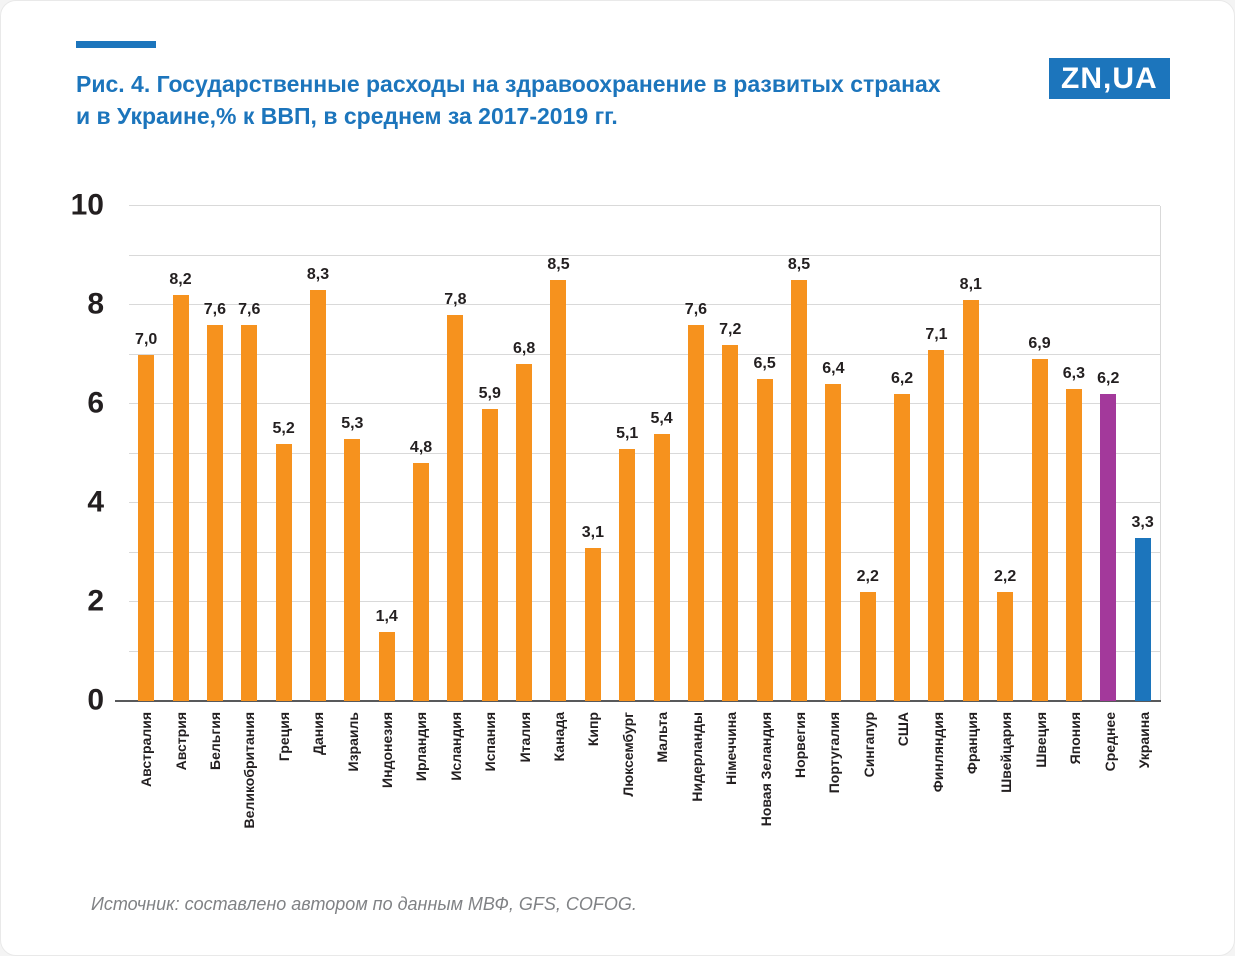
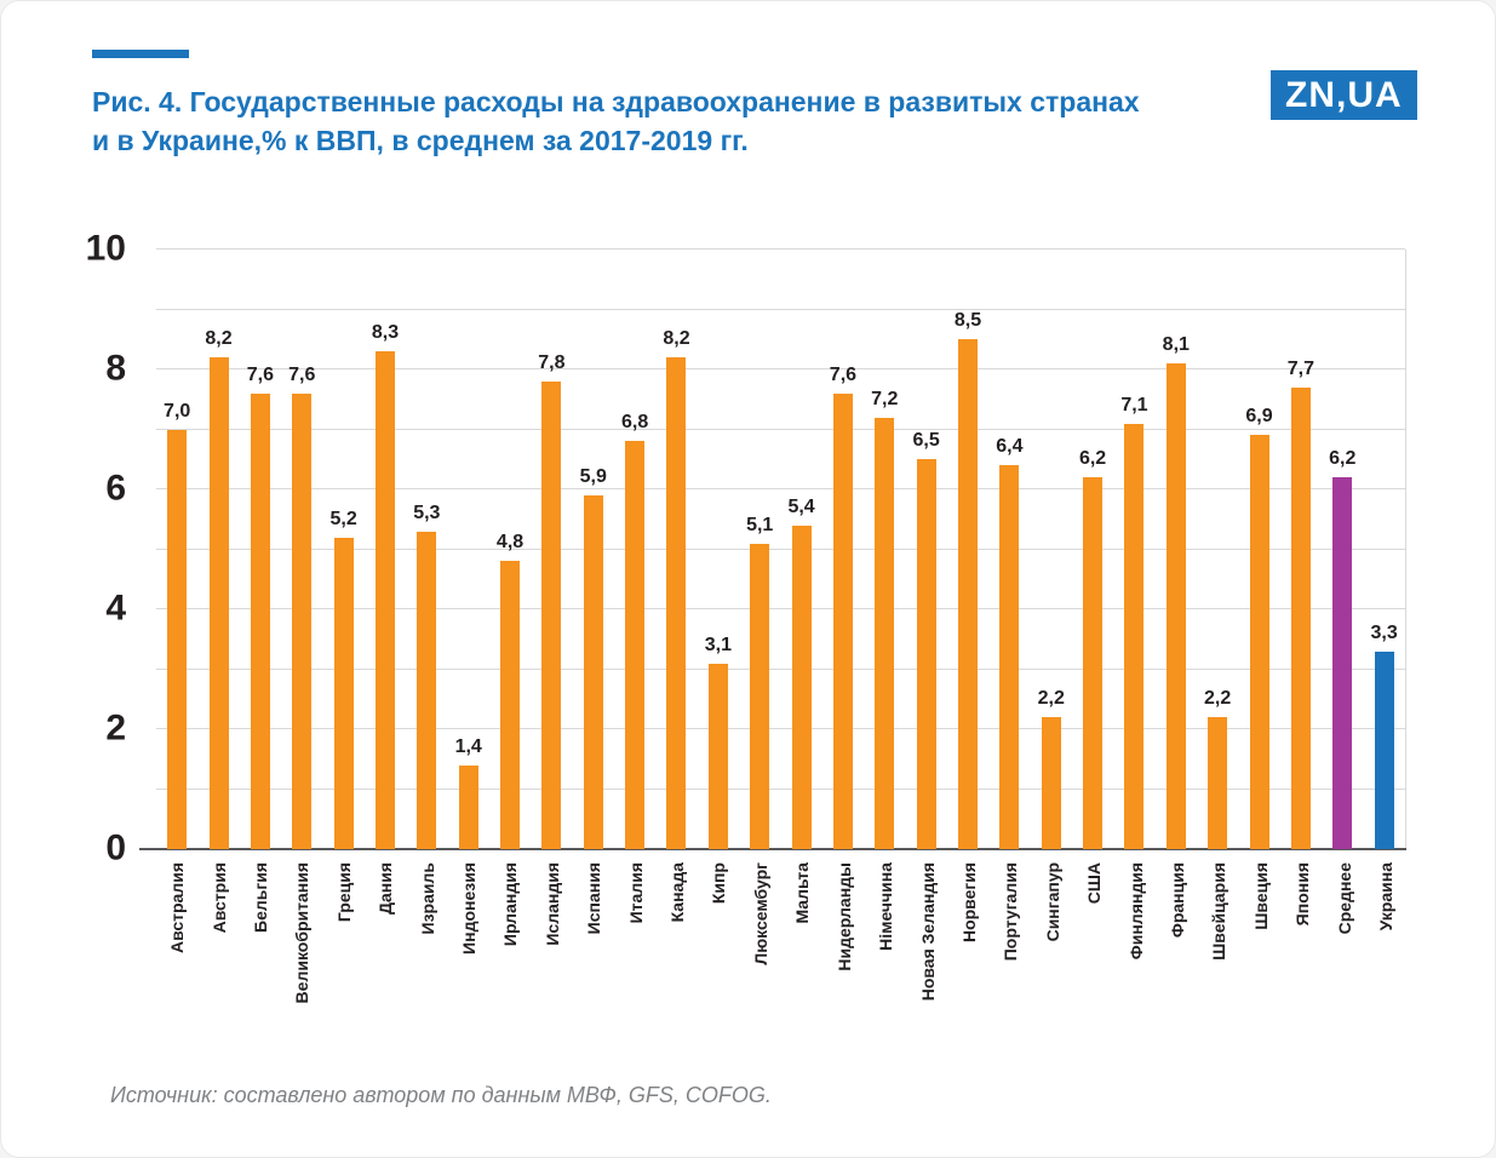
Канада: 8,5 -> 8,2
Япония: 6,3 -> 7,7
